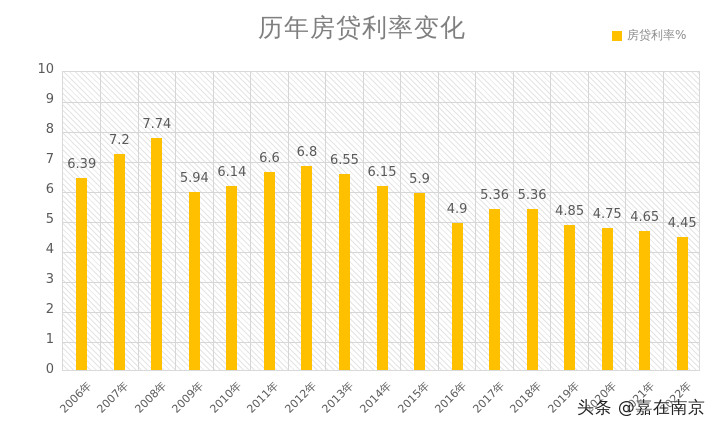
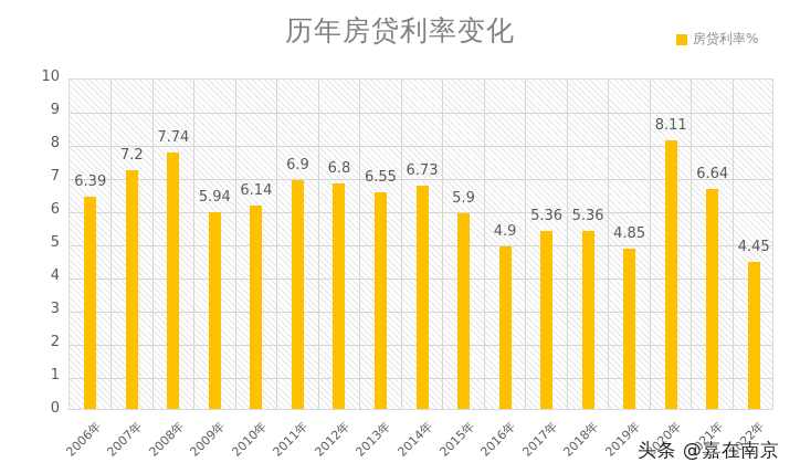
2011年: 6.6 -> 6.9
2014年: 6.15 -> 6.73
2020年: 4.75 -> 8.11
2021年: 4.65 -> 6.64
